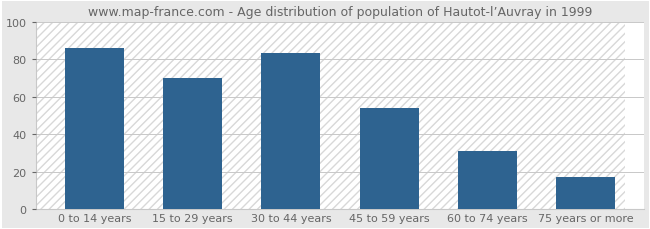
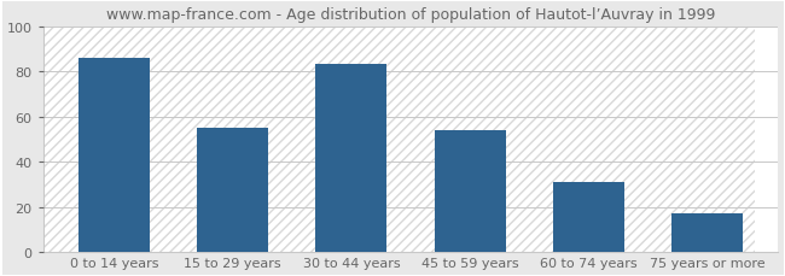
15 to 29 years: 70 -> 55
